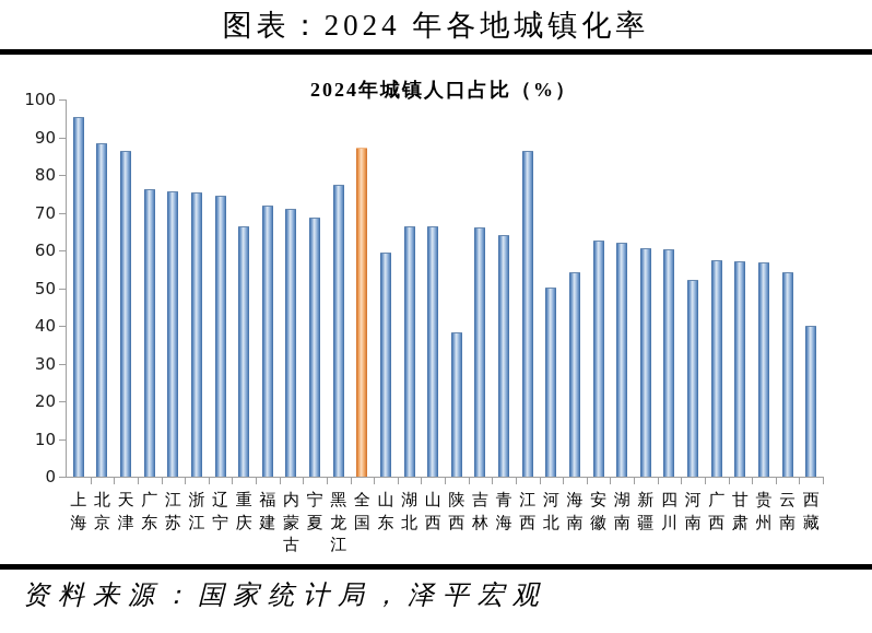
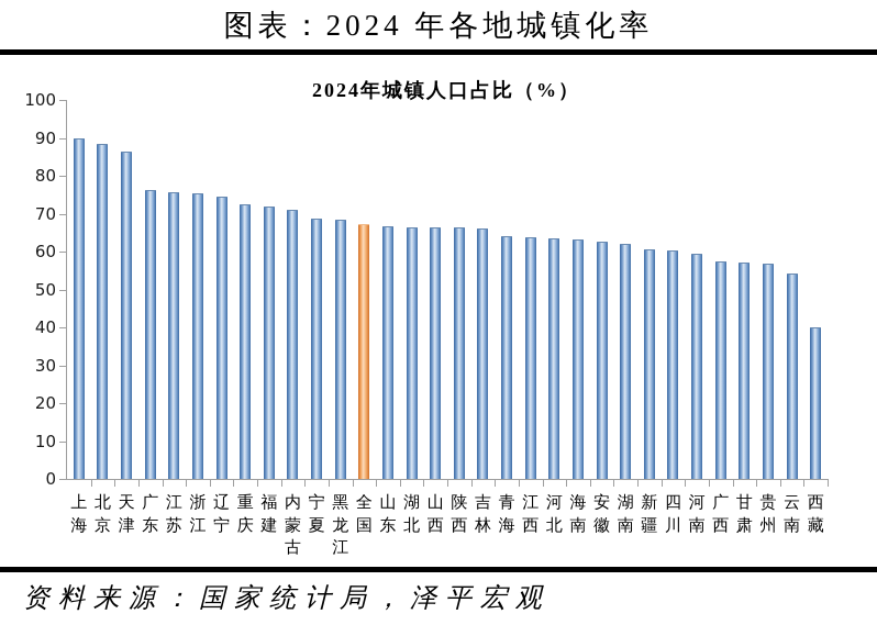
上海: 95 -> 90
重庆: 66 -> 72
黑龙江: 77 -> 68
全国: 87 -> 67
山东: 59 -> 66
陕西: 38 -> 66
江西: 86 -> 64
河北: 50 -> 63
海南: 54 -> 63
河南: 52 -> 59
